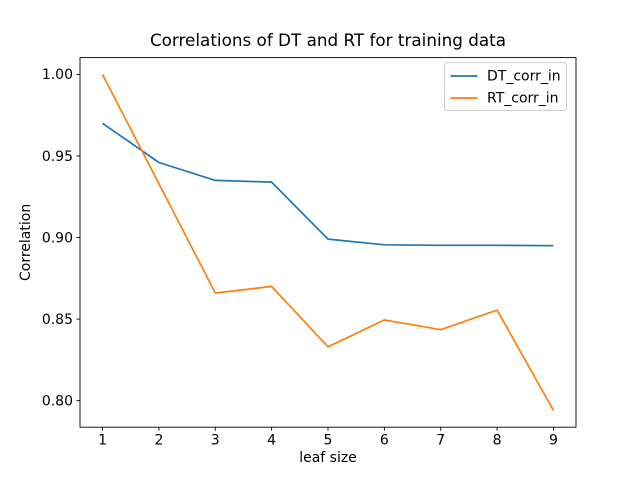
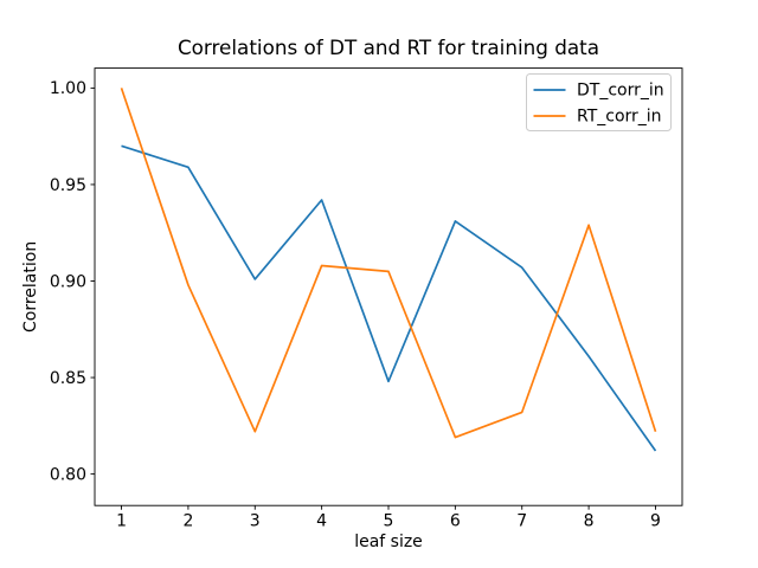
DT_corr_in/2: 0.946 -> 0.959
RT_corr_in/2: 0.933 -> 0.898
DT_corr_in/3: 0.935 -> 0.901
RT_corr_in/3: 0.866 -> 0.822
DT_corr_in/4: 0.934 -> 0.942
RT_corr_in/4: 0.870 -> 0.908
DT_corr_in/5: 0.899 -> 0.848
RT_corr_in/5: 0.833 -> 0.905
DT_corr_in/6: 0.895 -> 0.931
RT_corr_in/6: 0.850 -> 0.819
DT_corr_in/7: 0.895 -> 0.907
RT_corr_in/7: 0.844 -> 0.832
DT_corr_in/8: 0.895 -> 0.861
RT_corr_in/8: 0.856 -> 0.929
DT_corr_in/9: 0.895 -> 0.812
RT_corr_in/9: 0.794 -> 0.822
